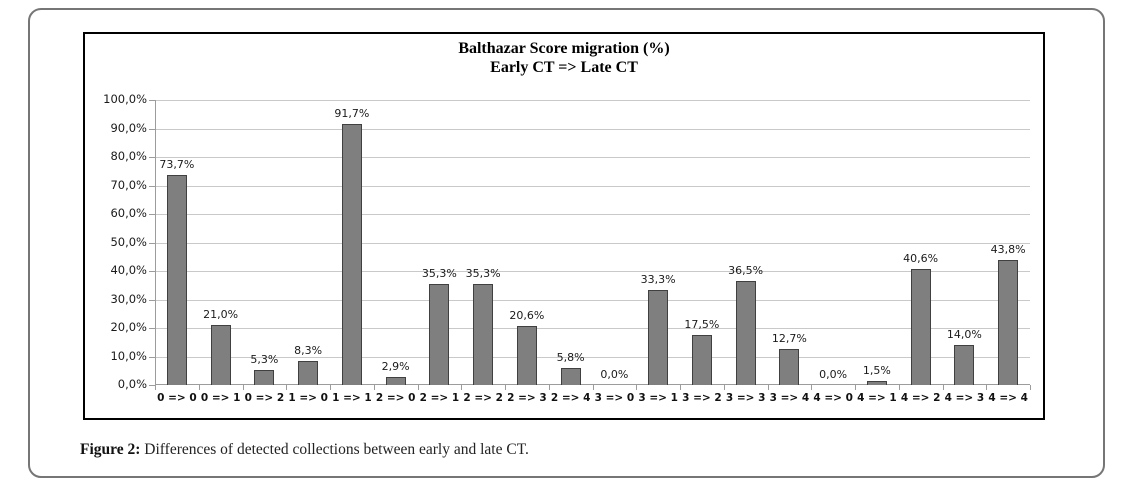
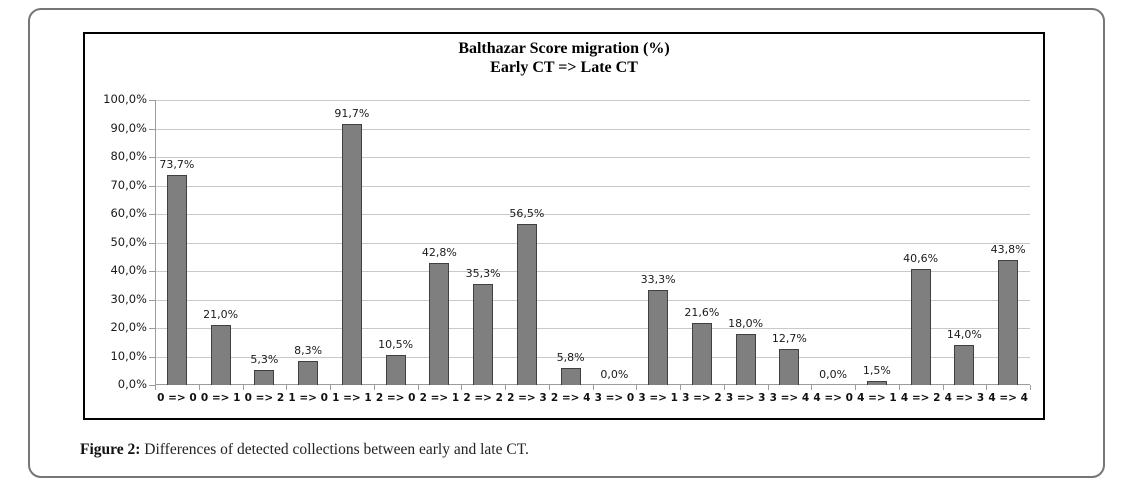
2 => 0: 2,9% -> 10,5%
2 => 1: 35,3% -> 42,8%
2 => 3: 20,6% -> 56,5%
3 => 2: 17,5% -> 21,6%
3 => 3: 36,5% -> 18,0%
